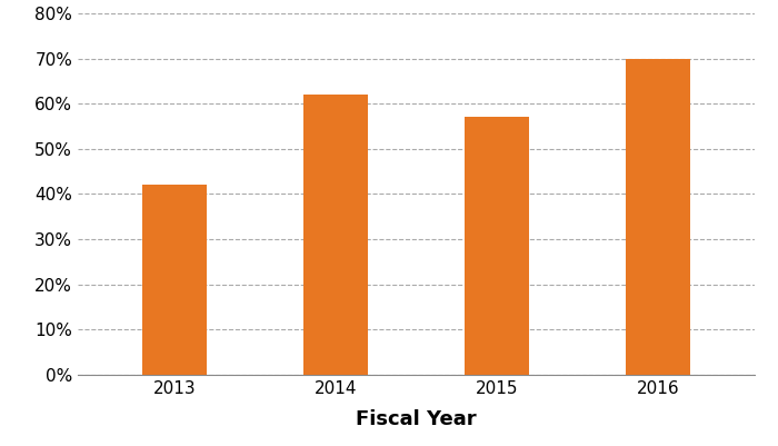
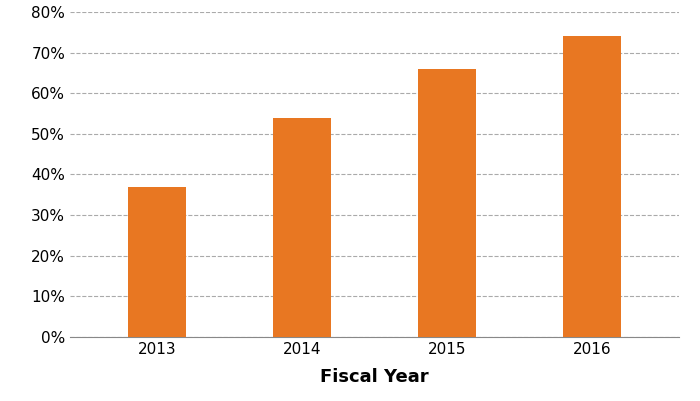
2013: 42% -> 37%
2014: 62% -> 54%
2015: 57% -> 66%
2016: 70% -> 74%
